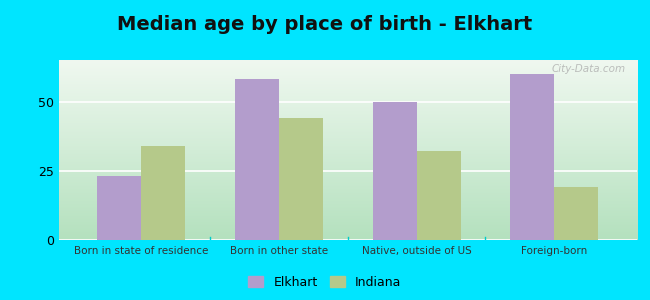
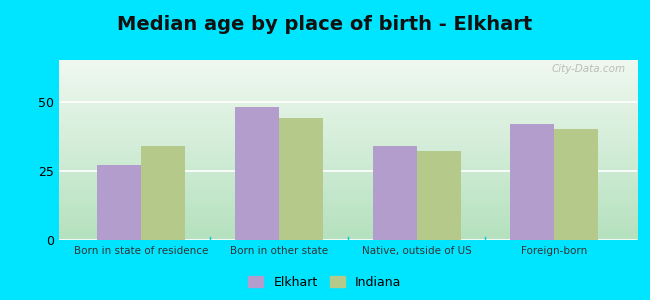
Elkhart/Born in state of residence: 23 -> 27
Elkhart/Born in other state: 58 -> 48
Elkhart/Native, outside of US: 50 -> 34
Elkhart/Foreign-born: 60 -> 42
Indiana/Foreign-born: 19 -> 40
